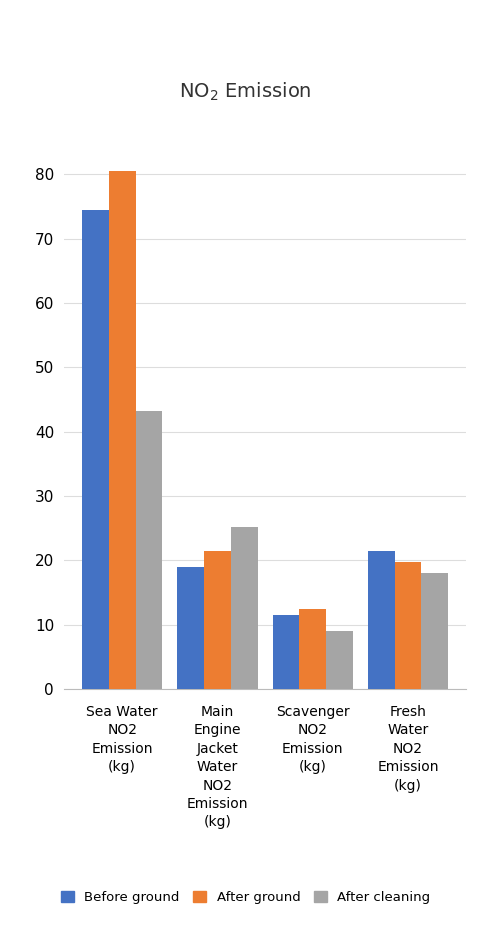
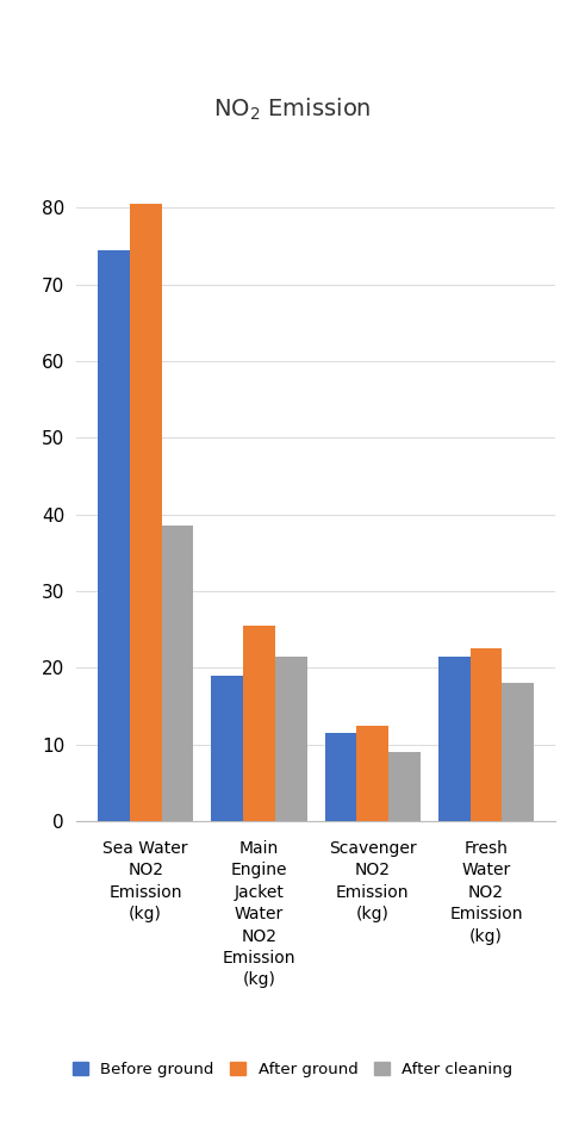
After cleaning/Sea Water NO2 Emission (kg): 43.2 -> 38.5
After ground/Main Engine Jacket Water NO2 Emission (kg): 21.4 -> 25.5
After cleaning/Main Engine Jacket Water NO2 Emission (kg): 25.2 -> 21.5
After ground/Fresh Water NO2 Emission (kg): 19.8 -> 22.5
